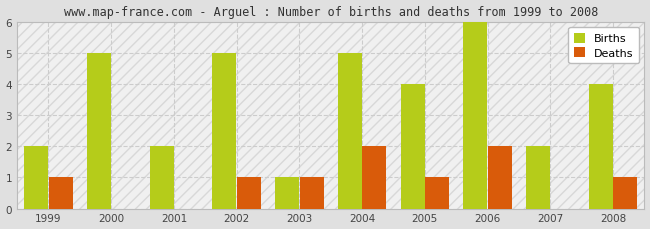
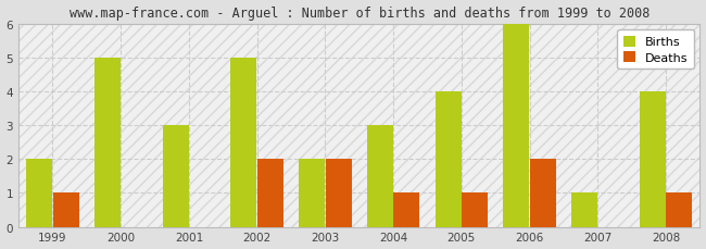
Births/2001: 2 -> 3
Deaths/2002: 1 -> 2
Births/2003: 1 -> 2
Deaths/2003: 1 -> 2
Births/2004: 5 -> 3
Deaths/2004: 2 -> 1
Births/2007: 2 -> 1
